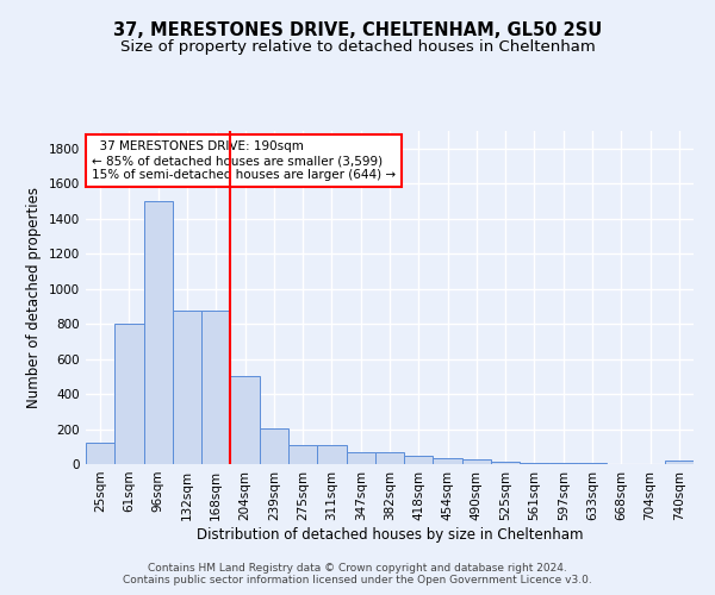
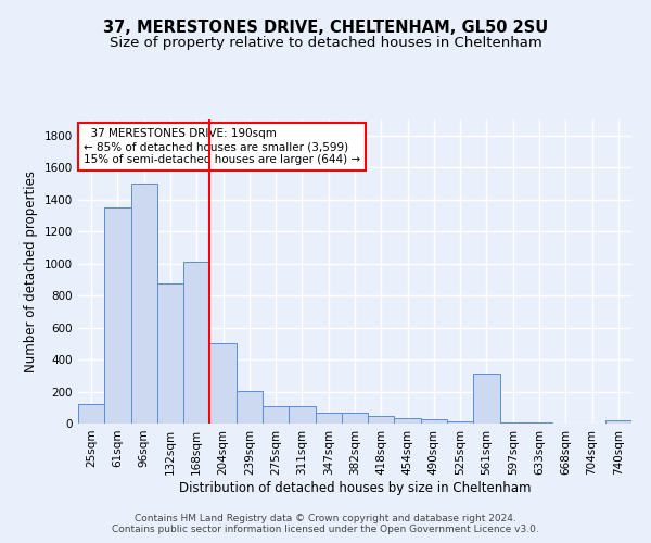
61sqm: 800 -> 1350
168sqm: 880 -> 1010
561sqm: 10 -> 310
